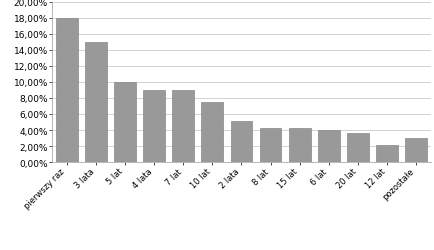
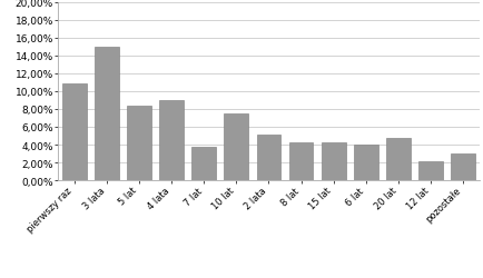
pierwszy raz: 18,0% -> 10,8%
5 lat: 10,0% -> 8,4%
7 lat: 9,0% -> 3,8%
20 lat: 3,6% -> 4,8%
